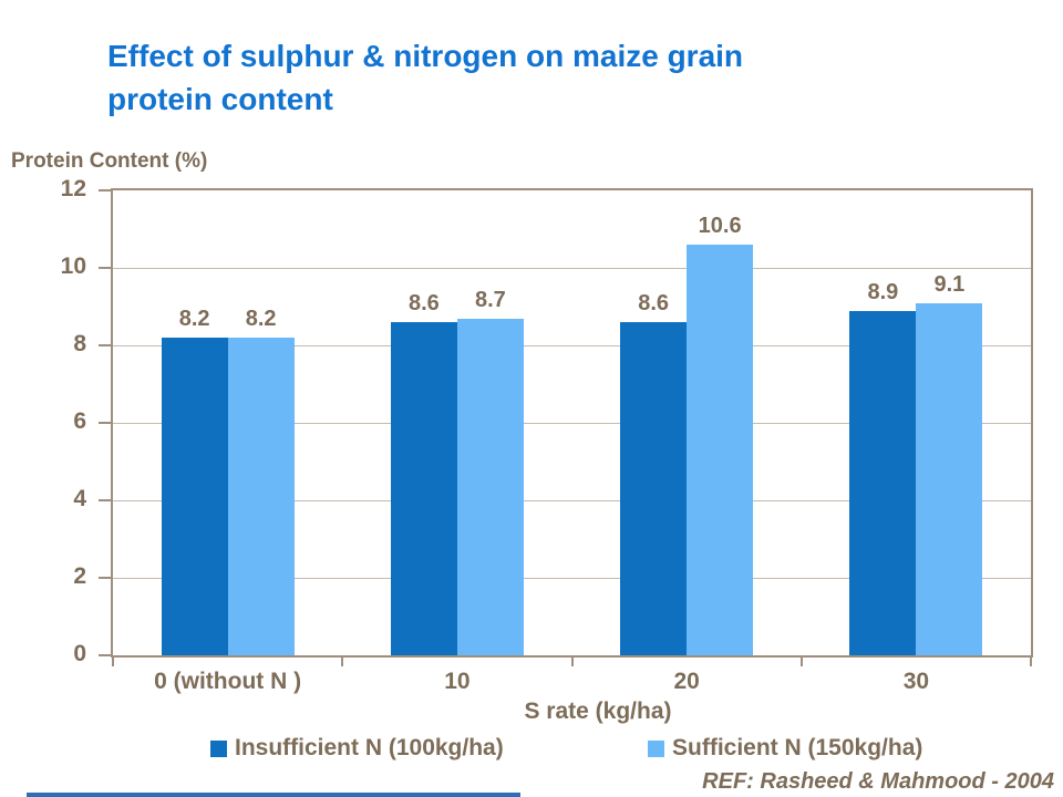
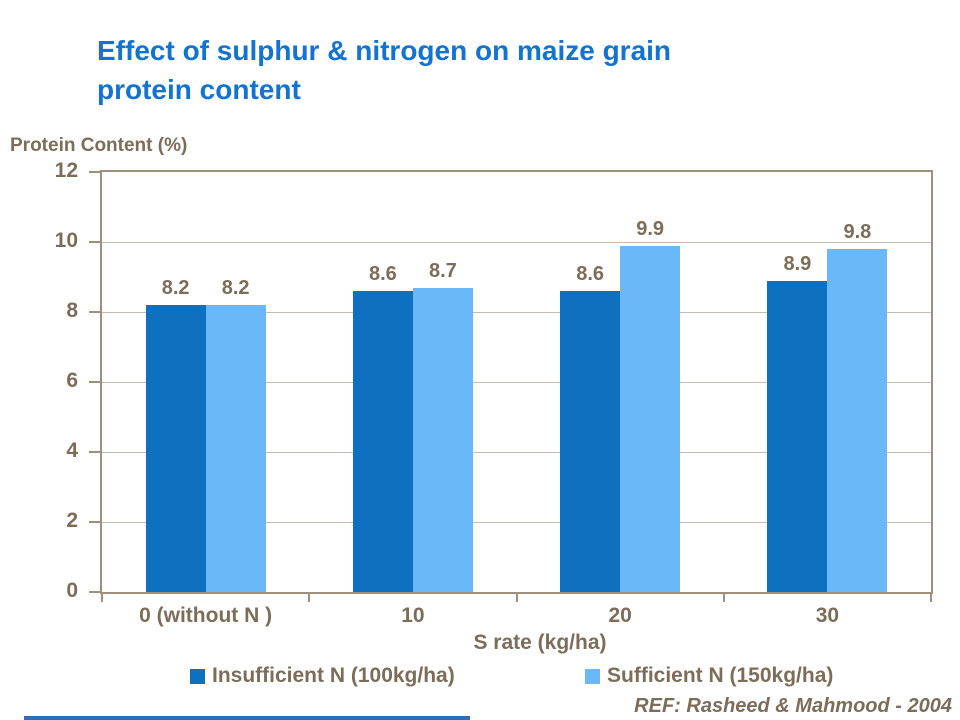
Sufficient N (150kg/ha)/20: 10.6 -> 9.9
Sufficient N (150kg/ha)/30: 9.1 -> 9.8
